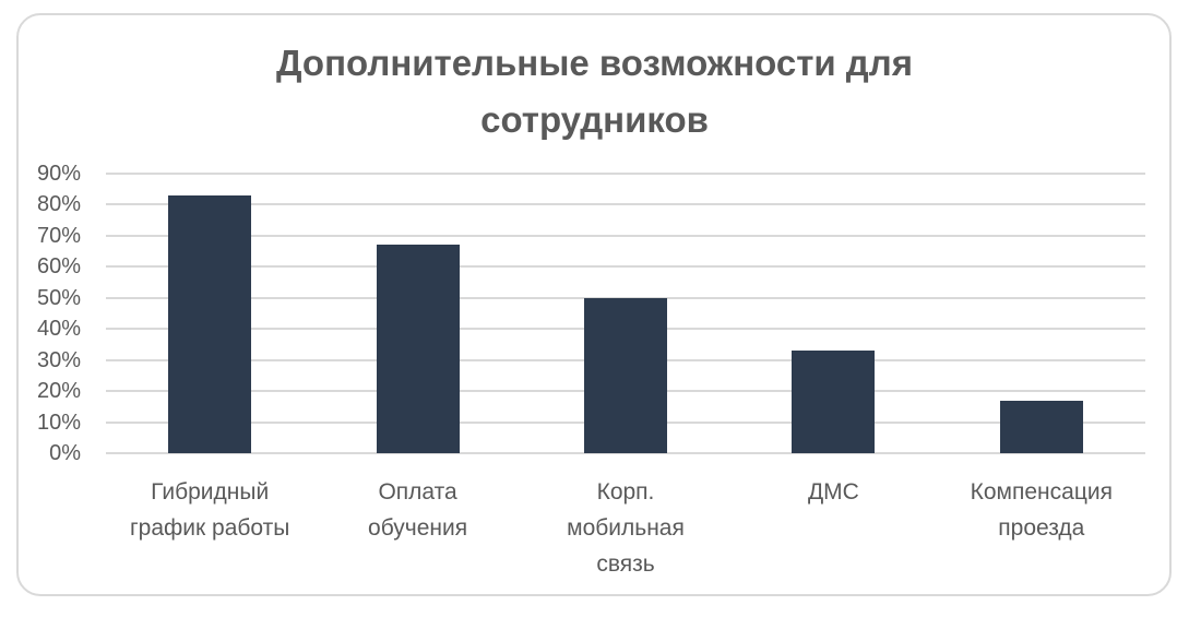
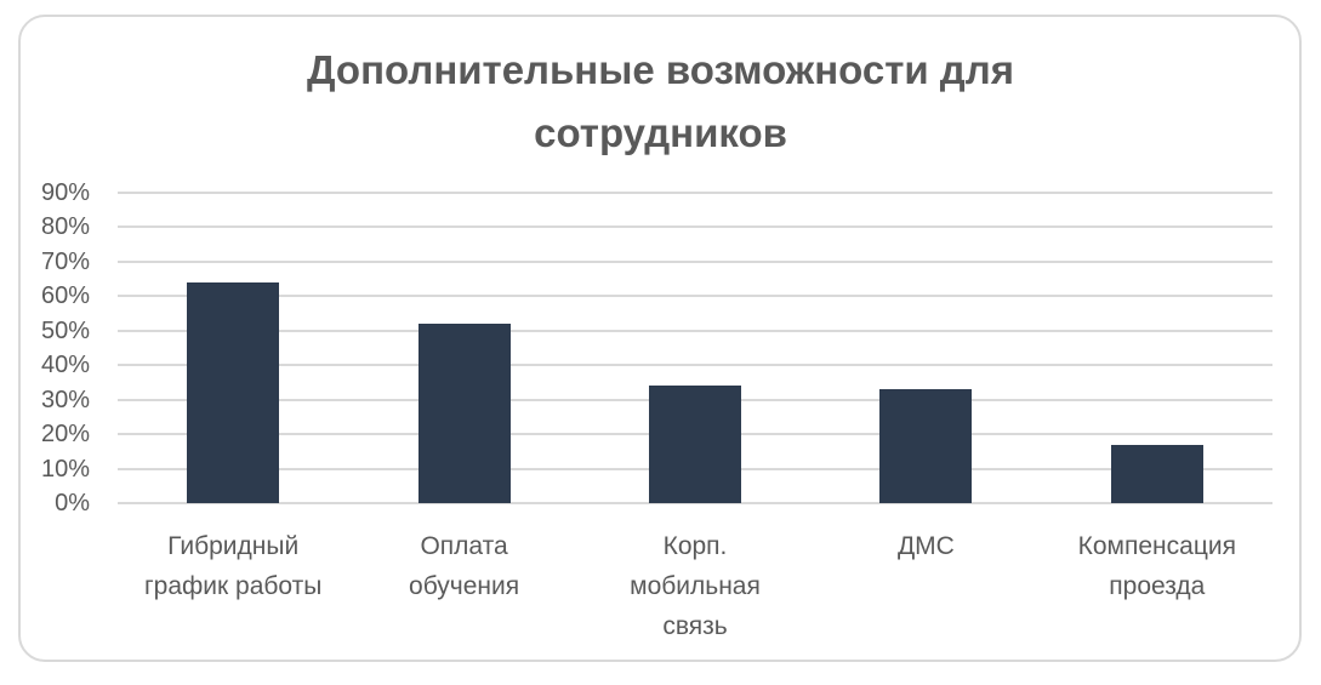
Гибридный график работы: 83% -> 64%
Оплата обучения: 67% -> 52%
Корп. мобильная связь: 50% -> 34%
